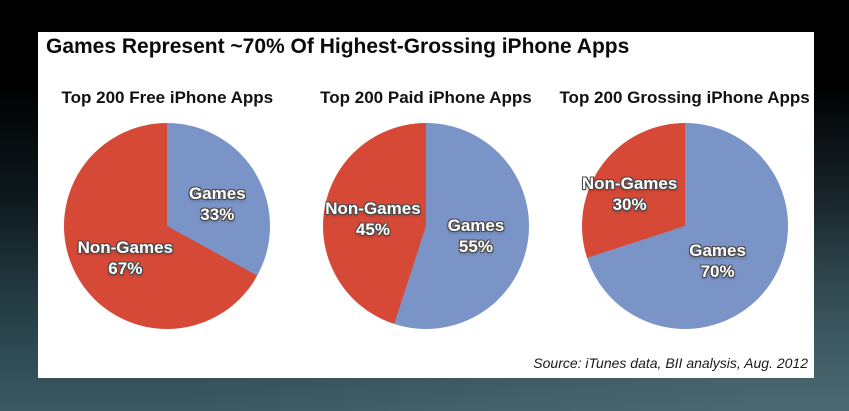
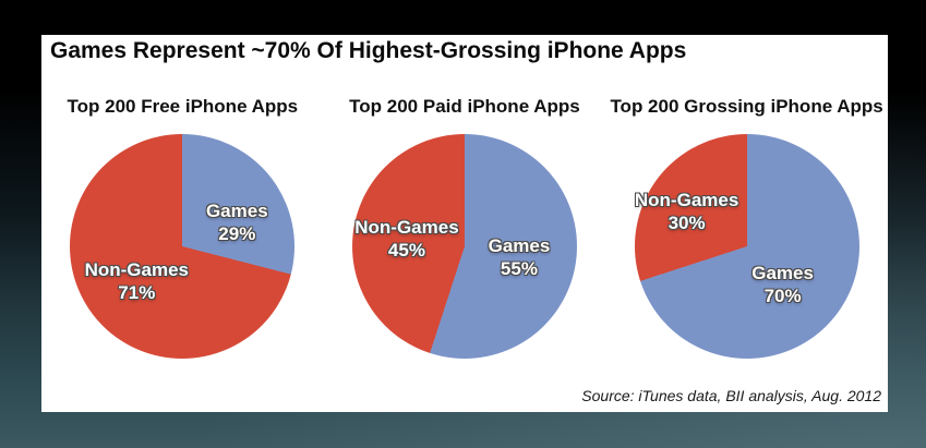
Top 200 Free iPhone Apps/Games: 33% -> 29%
Top 200 Free iPhone Apps/Non-Games: 67% -> 71%
